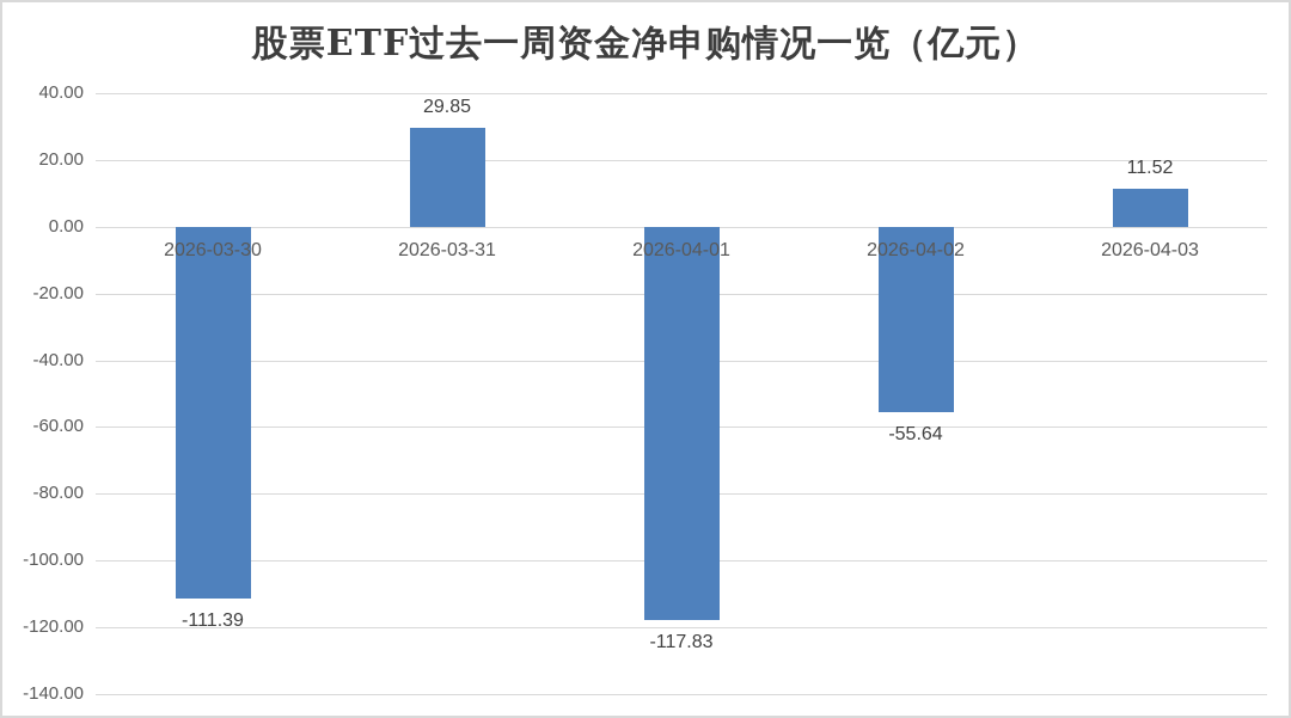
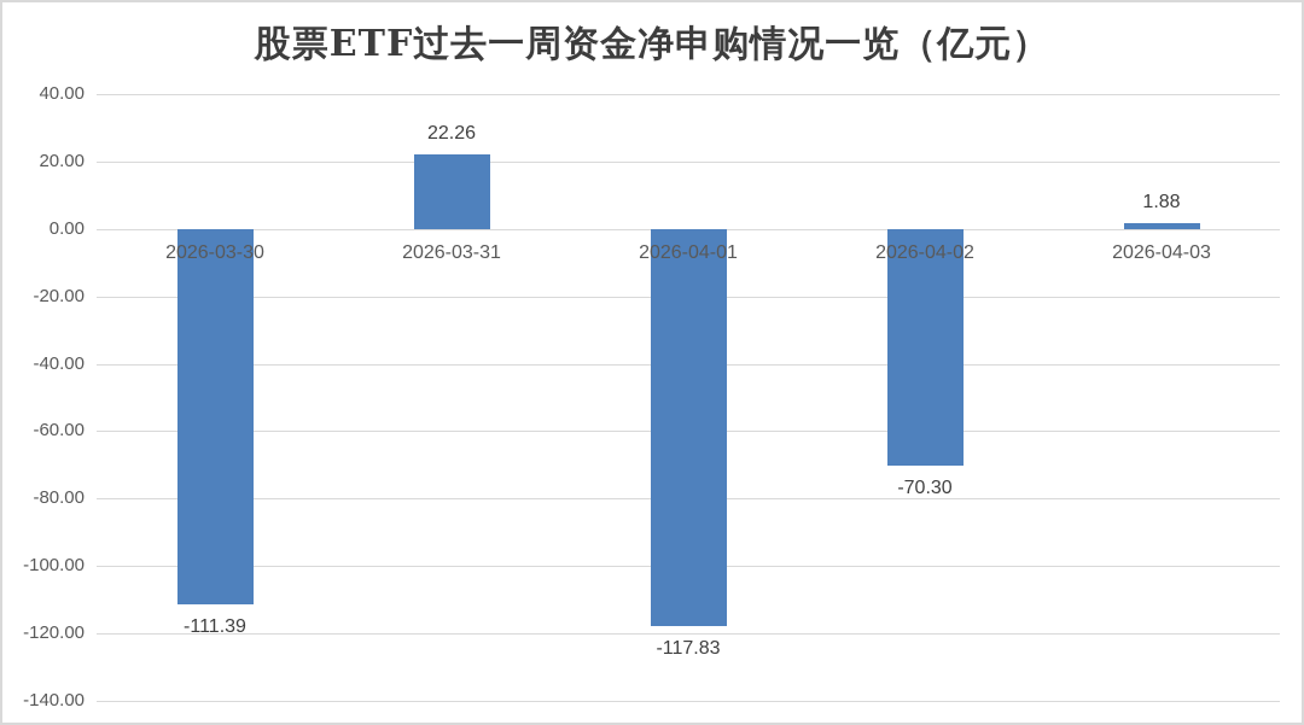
2026-03-31: 29.85 -> 22.26
2026-04-02: -55.64 -> -70.30
2026-04-03: 11.52 -> 1.88
